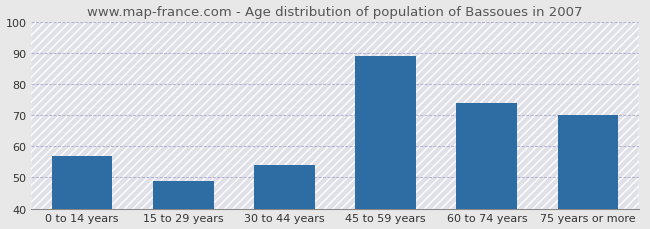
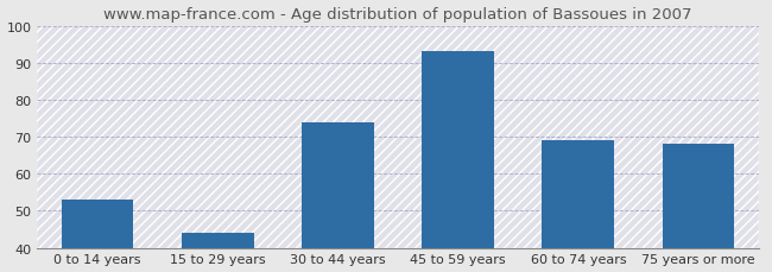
0 to 14 years: 57 -> 53
15 to 29 years: 49 -> 44
30 to 44 years: 54 -> 74
45 to 59 years: 89 -> 93
60 to 74 years: 74 -> 69
75 years or more: 70 -> 68
